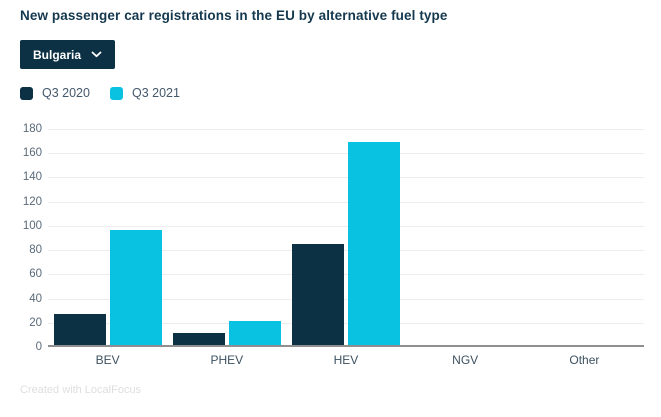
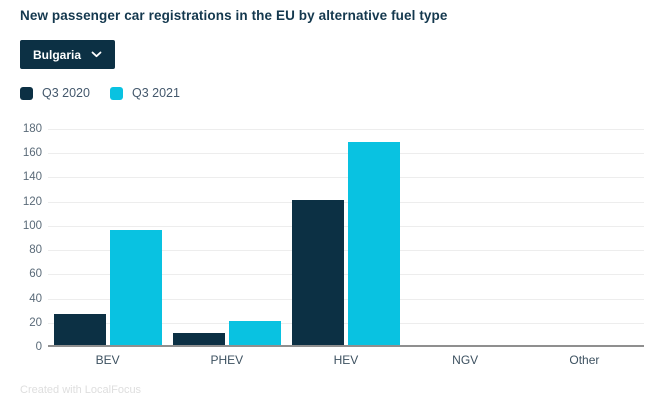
Q3 2020/HEV: 83 -> 120
